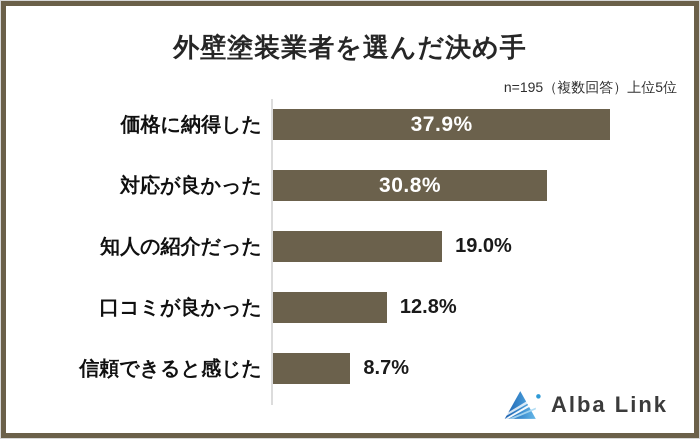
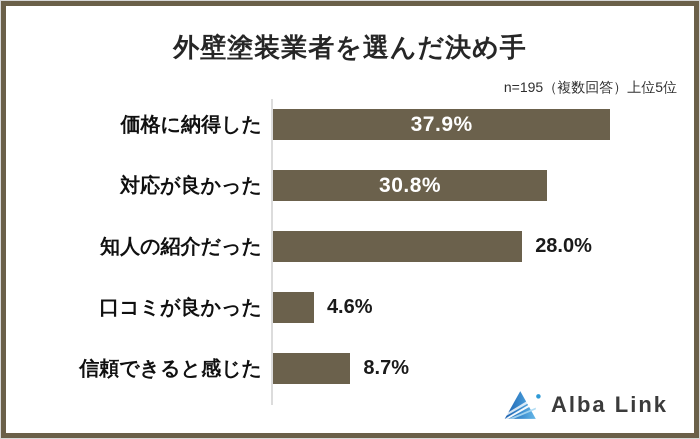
知人の紹介だった: 19.0% -> 28.0%
口コミが良かった: 12.8% -> 4.6%
